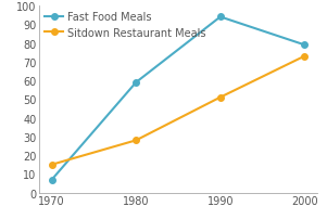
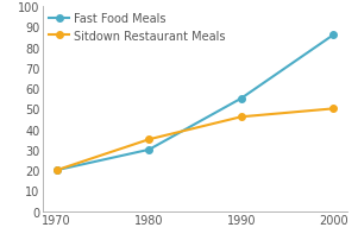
Fast Food Meals/1970: 7 -> 20
Sitdown Restaurant Meals/1970: 15 -> 20
Fast Food Meals/1980: 59 -> 30
Sitdown Restaurant Meals/1980: 28 -> 35
Fast Food Meals/1990: 94 -> 55
Sitdown Restaurant Meals/1990: 51 -> 46
Fast Food Meals/2000: 79 -> 86
Sitdown Restaurant Meals/2000: 73 -> 50
